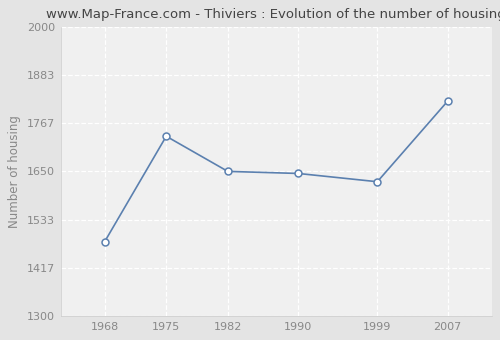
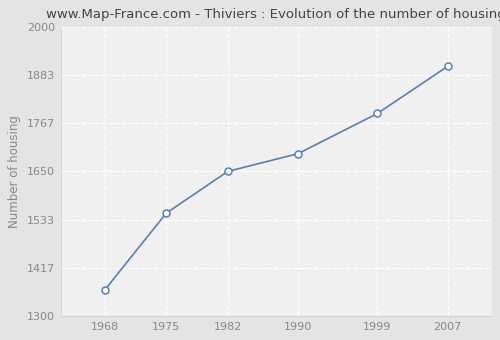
1968: 1480 -> 1363
1975: 1735 -> 1549
1990: 1645 -> 1693
1999: 1625 -> 1790
2007: 1820 -> 1904
